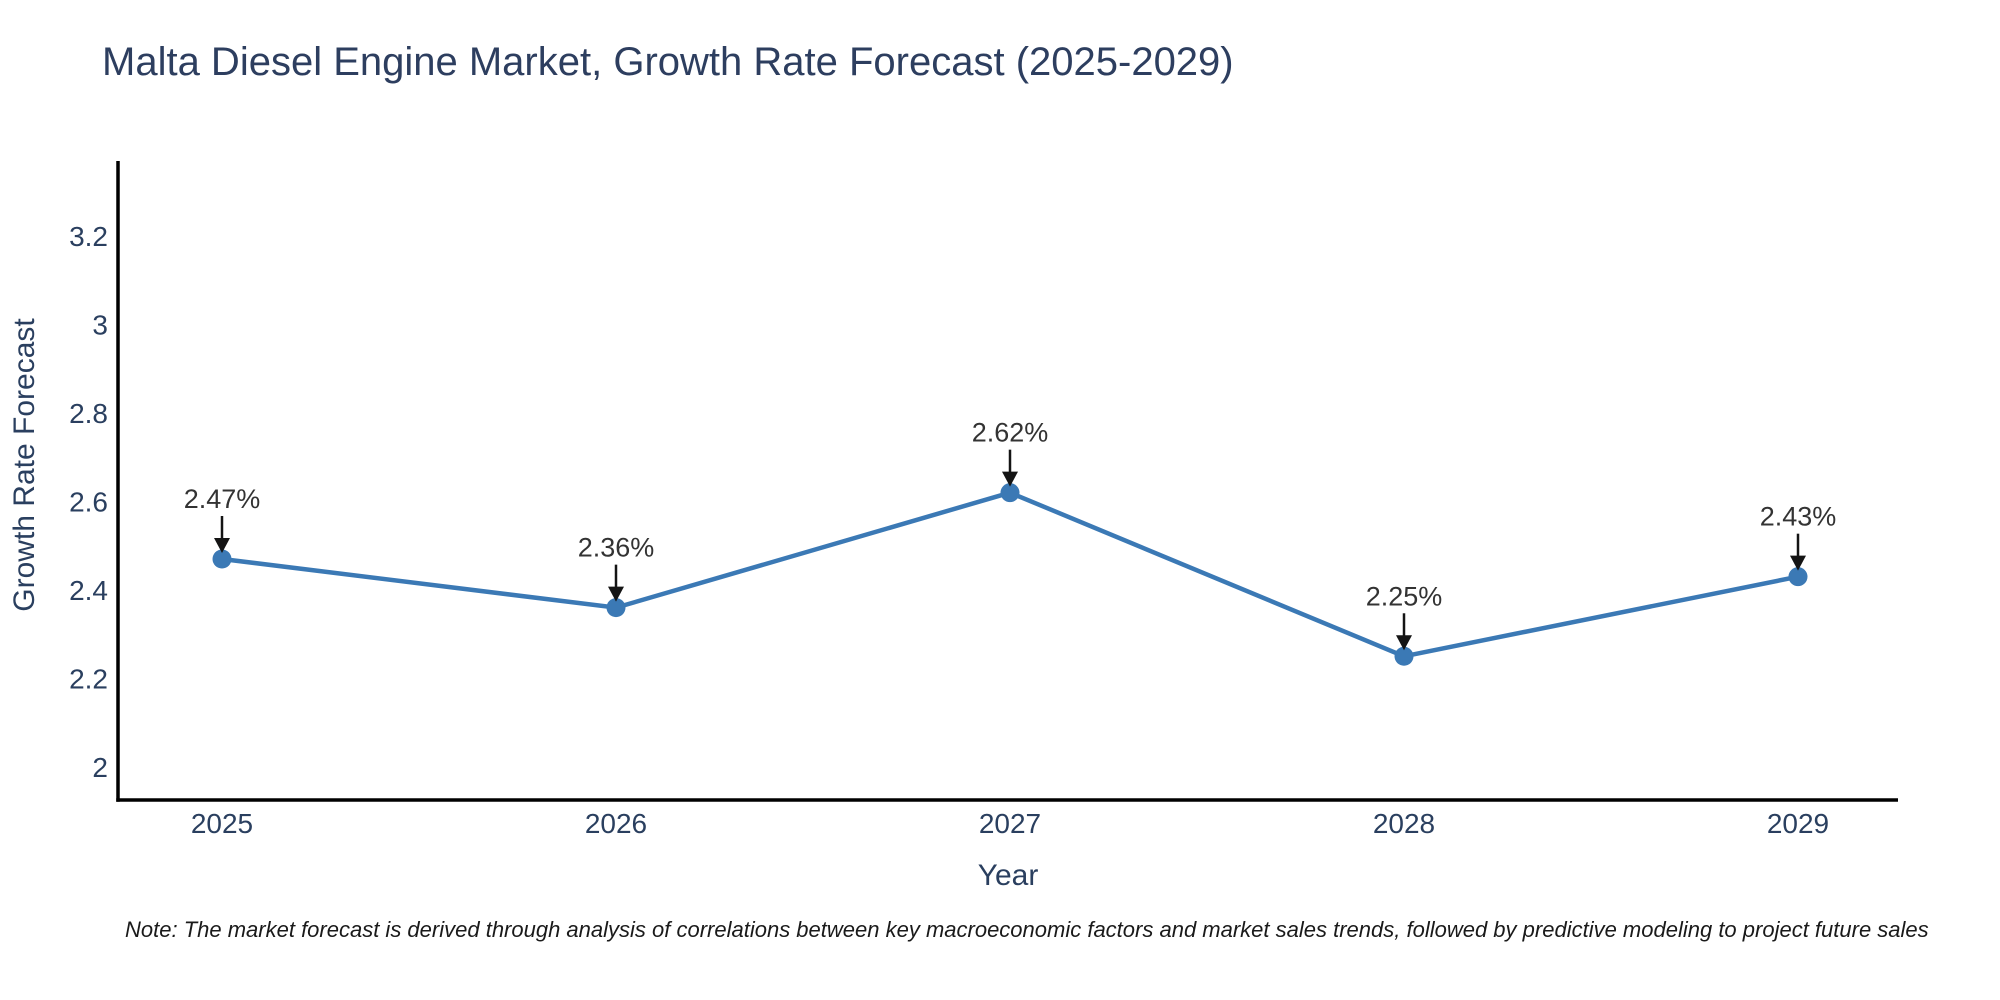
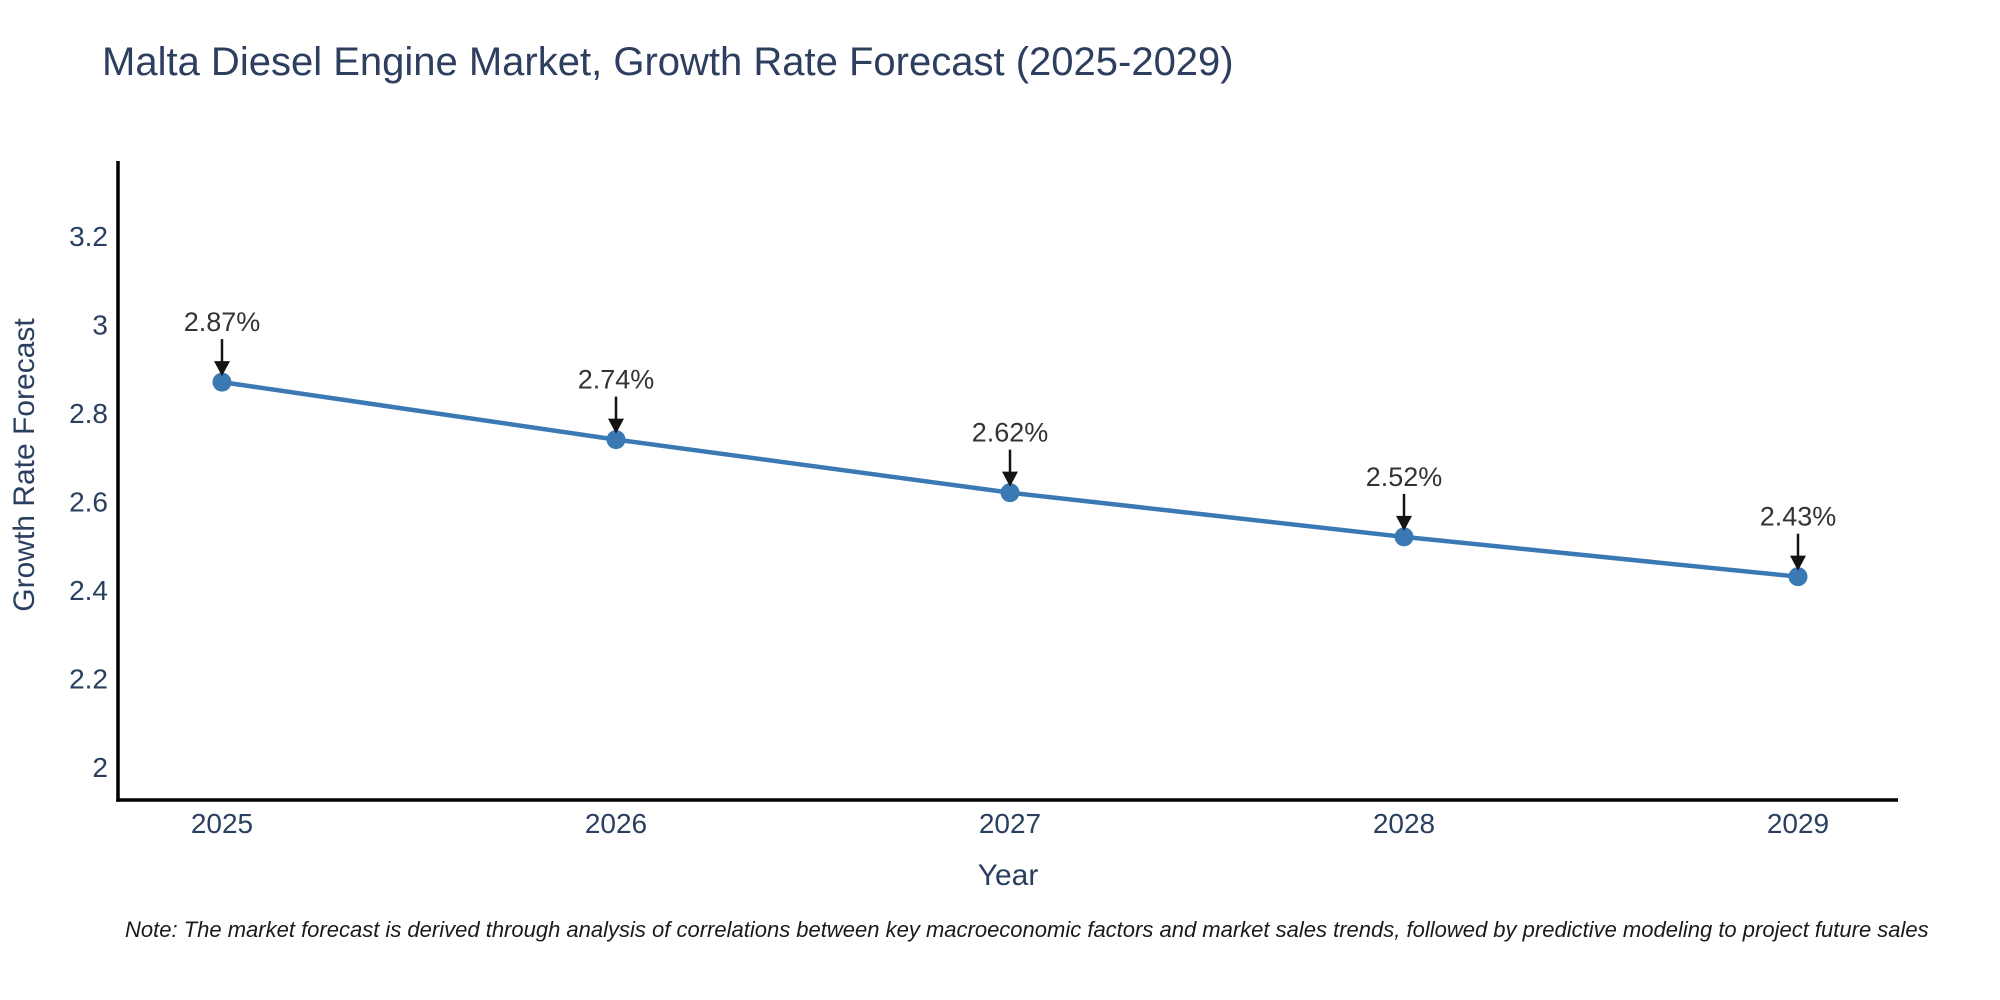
2025: 2.47% -> 2.87%
2026: 2.36% -> 2.74%
2028: 2.25% -> 2.52%
